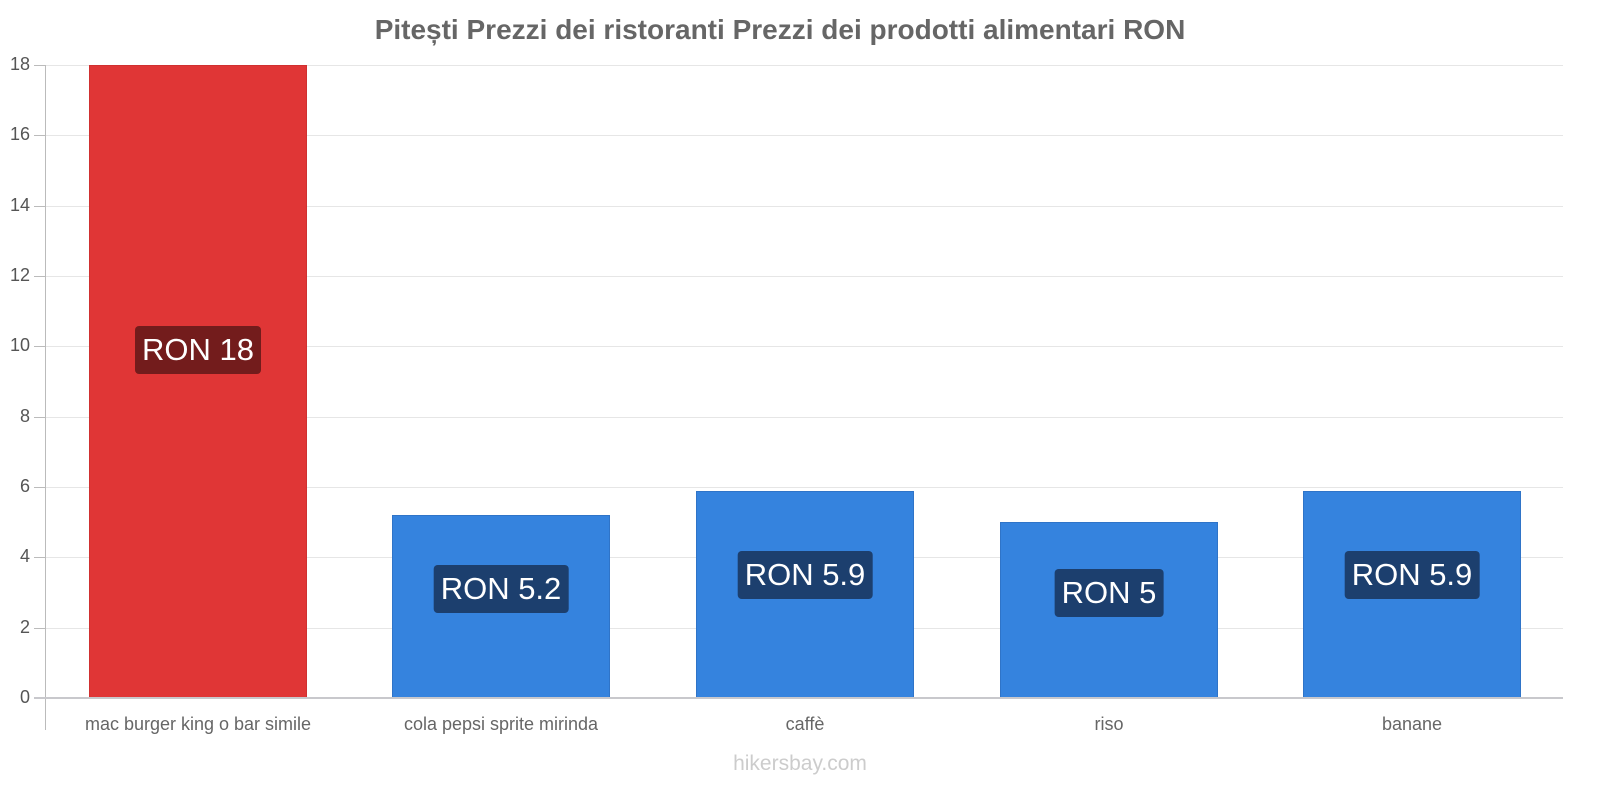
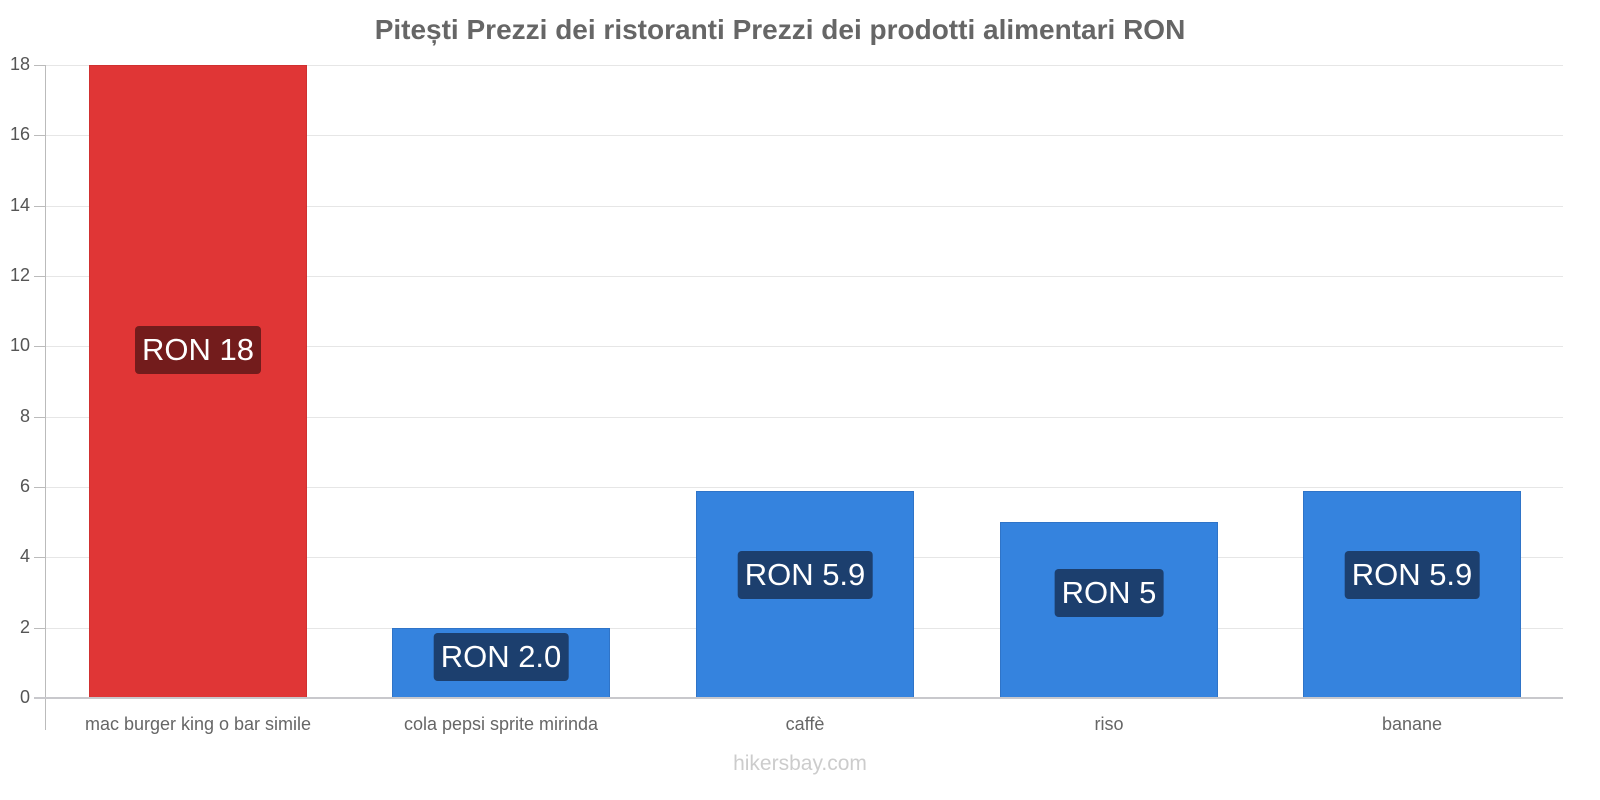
cola pepsi sprite mirinda: 5.2 -> 2.0
